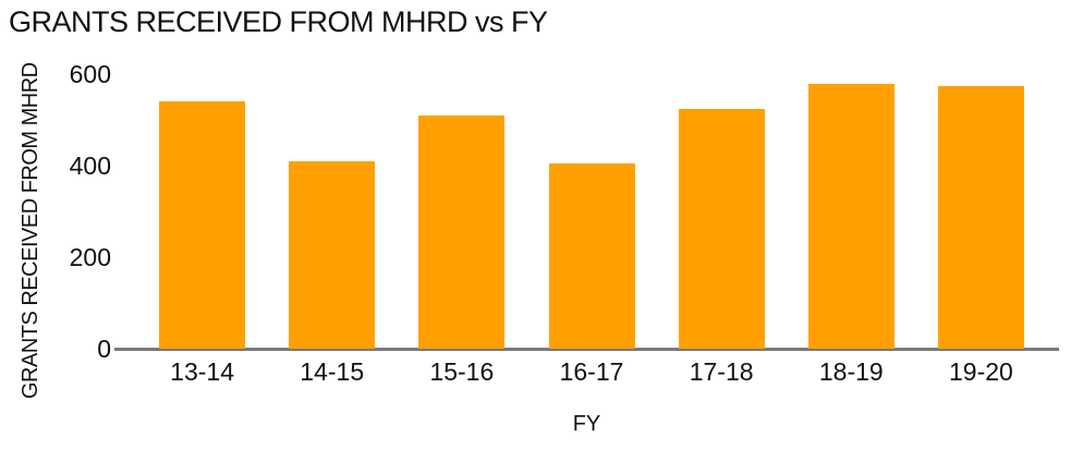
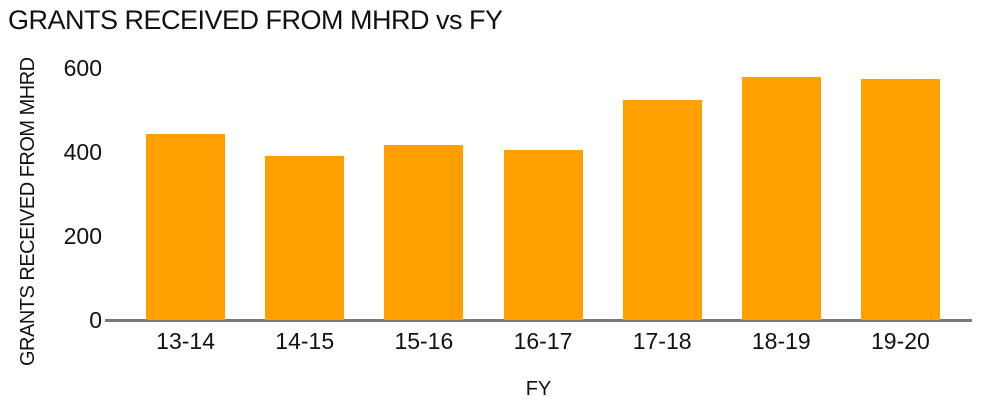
13-14: 540 -> 440
14-15: 410 -> 390
15-16: 510 -> 420
